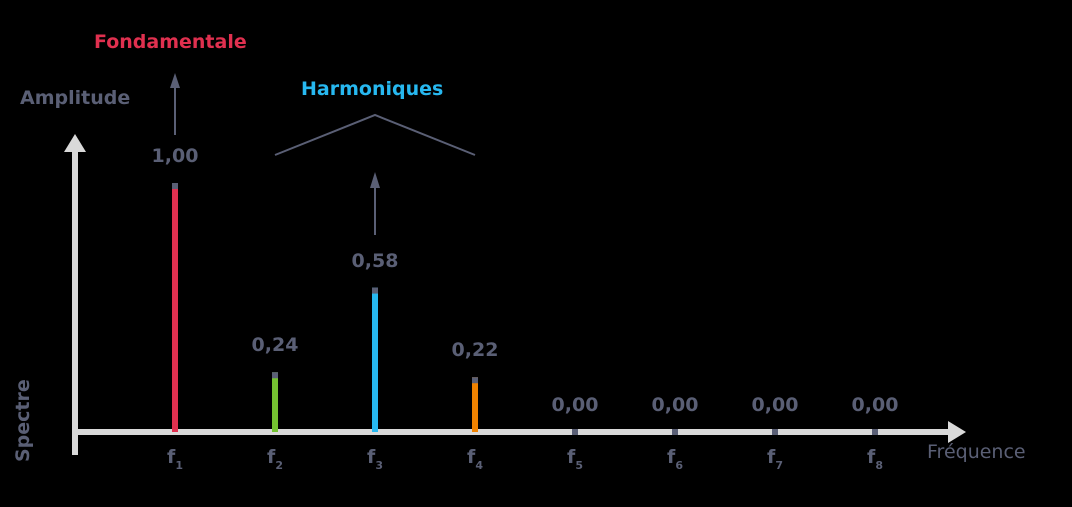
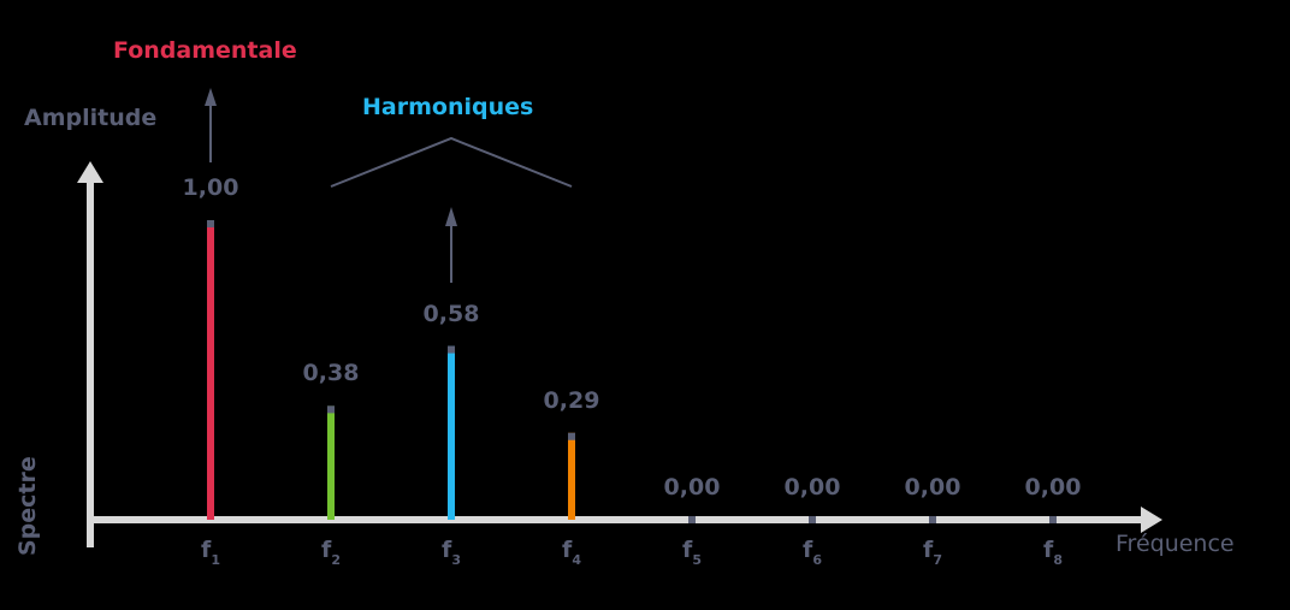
f2: 0,24 -> 0,38
f4: 0,22 -> 0,29
